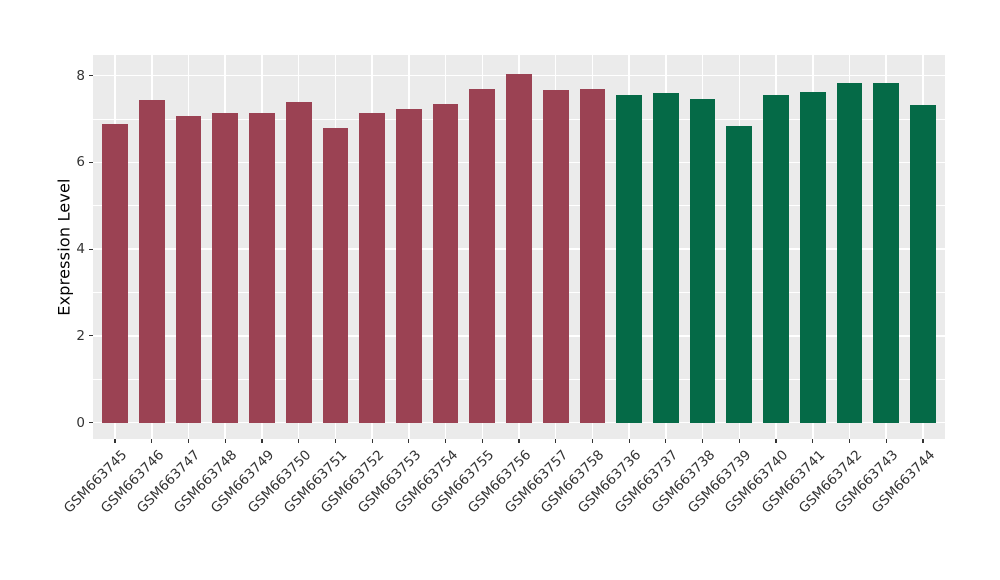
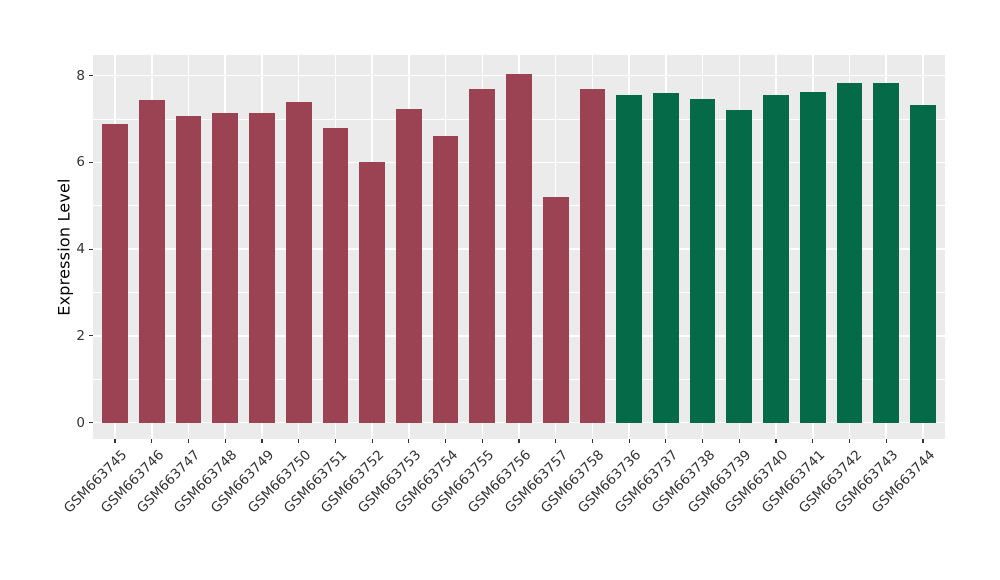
GSM663752: 7.2 -> 6.0
GSM663754: 7.3 -> 6.6
GSM663757: 7.7 -> 5.2
GSM663739: 6.8 -> 7.2
